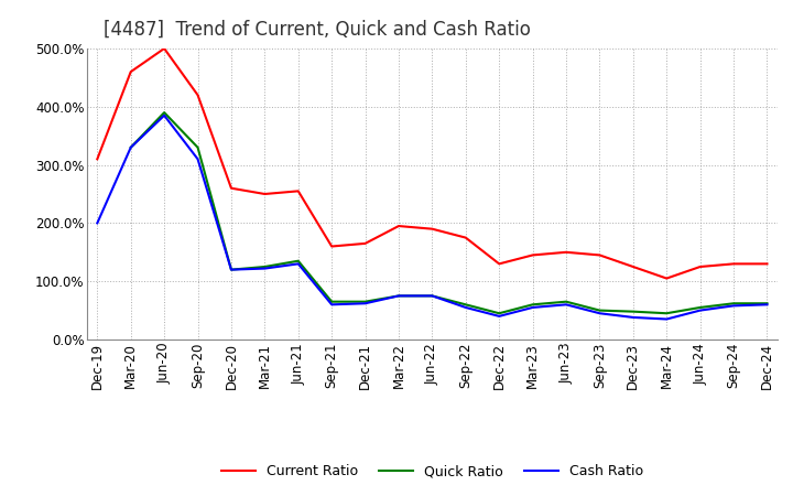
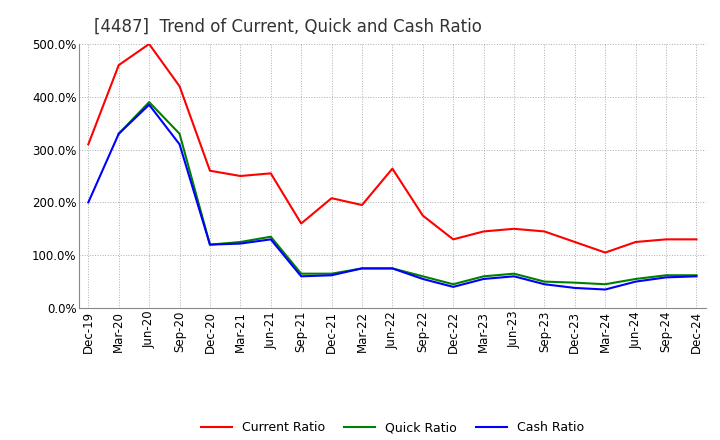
Current Ratio/Dec-21: 165% -> 208%
Current Ratio/Jun-22: 190% -> 264%
